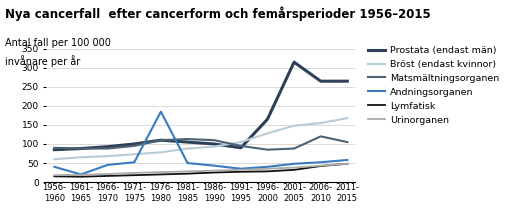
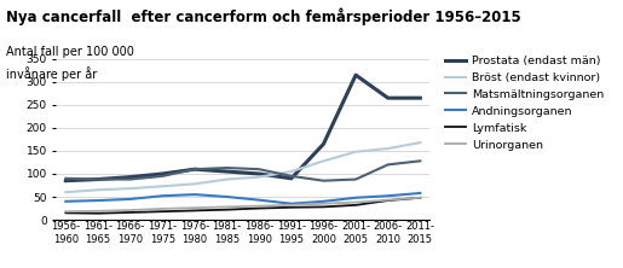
Andningsorganen/1961- 1965: 20 -> 42
Andningsorganen/1976- 1980: 185 -> 55
Matsmältningsorganen/2011- 2015: 105 -> 128
